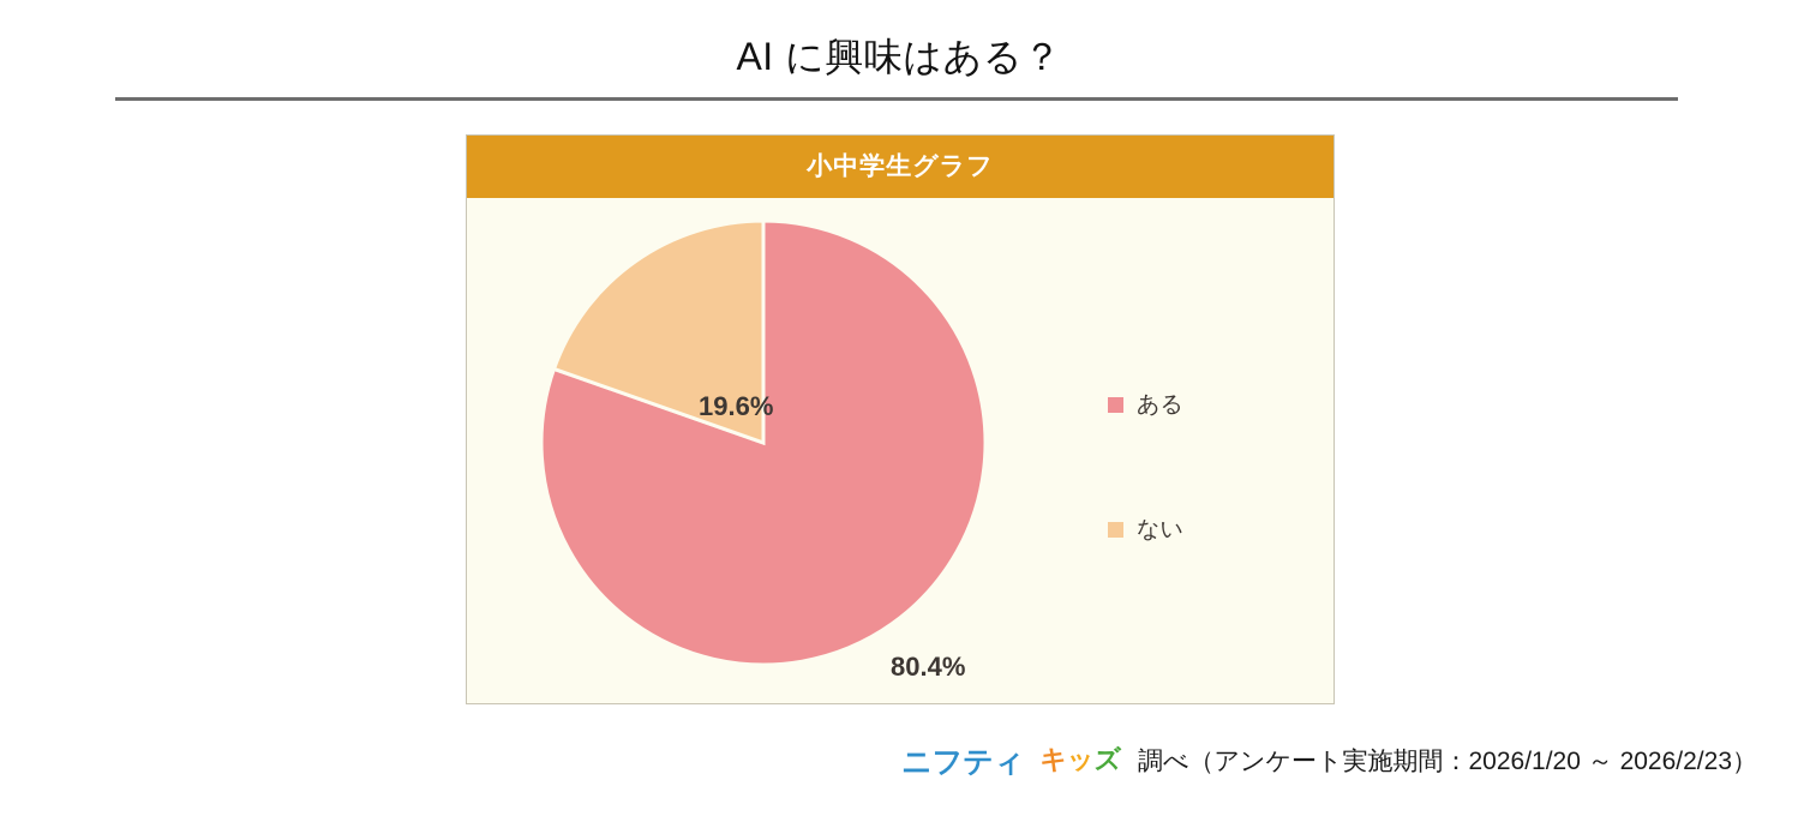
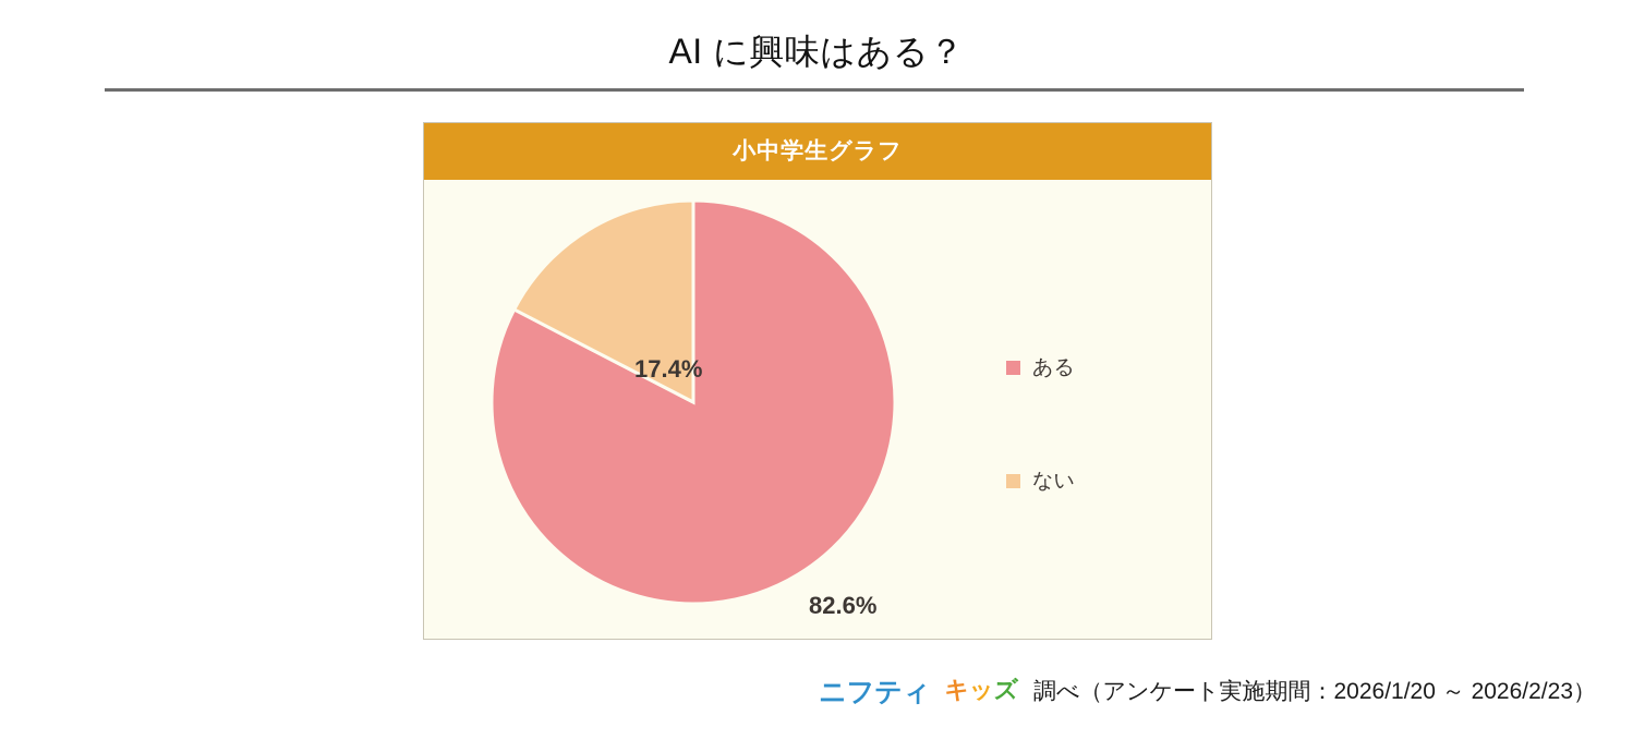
ある: 80.4% -> 82.6%
ない: 19.6% -> 17.4%
